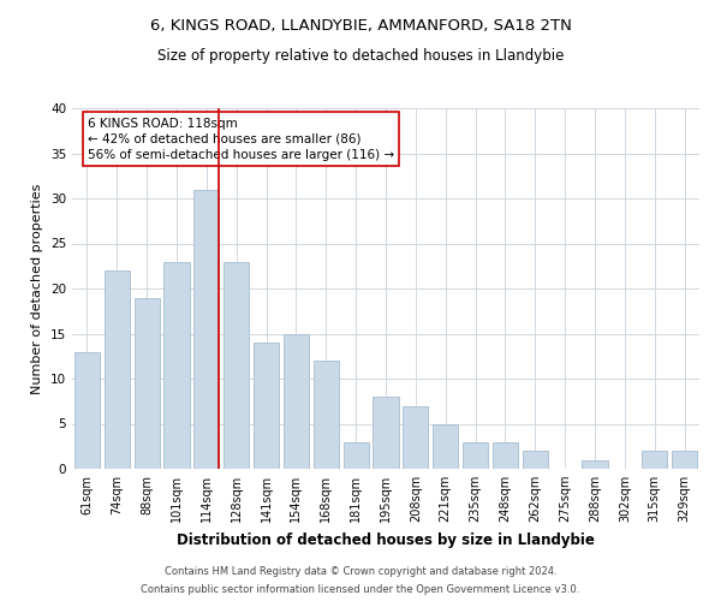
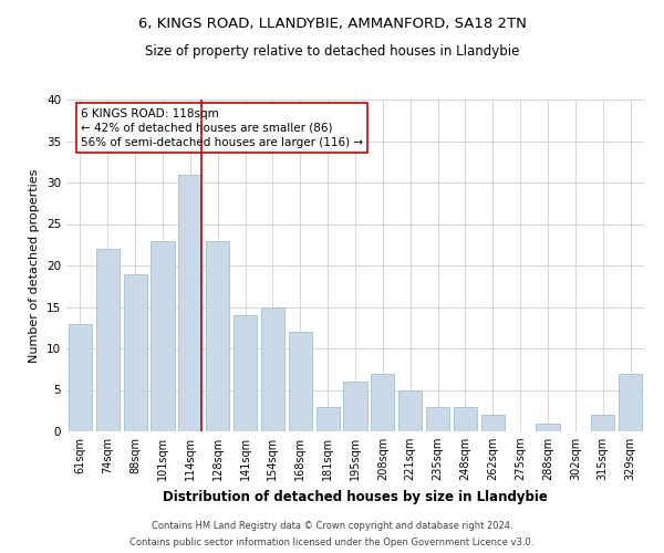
195sqm: 8 -> 6
329sqm: 2 -> 7
